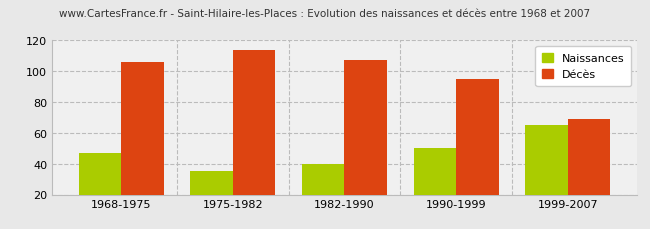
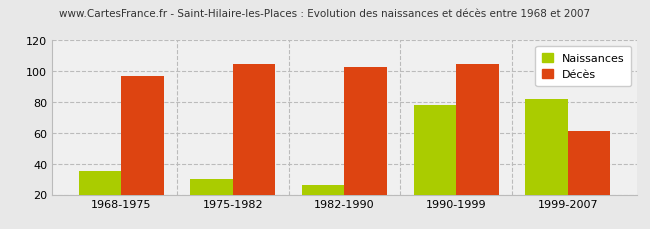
Naissances/1968-1975: 47 -> 35
Décès/1968-1975: 106 -> 97
Naissances/1975-1982: 35 -> 30
Décès/1975-1982: 114 -> 105
Naissances/1982-1990: 40 -> 26
Décès/1982-1990: 107 -> 103
Naissances/1990-1999: 50 -> 78
Décès/1990-1999: 95 -> 105
Naissances/1999-2007: 65 -> 82
Décès/1999-2007: 69 -> 61
